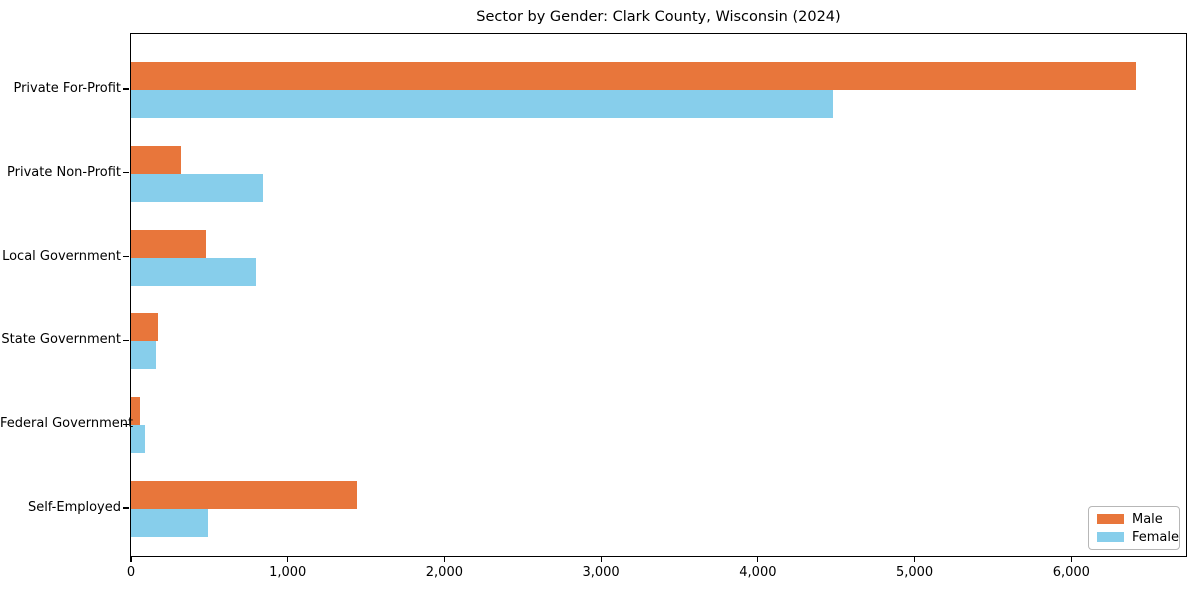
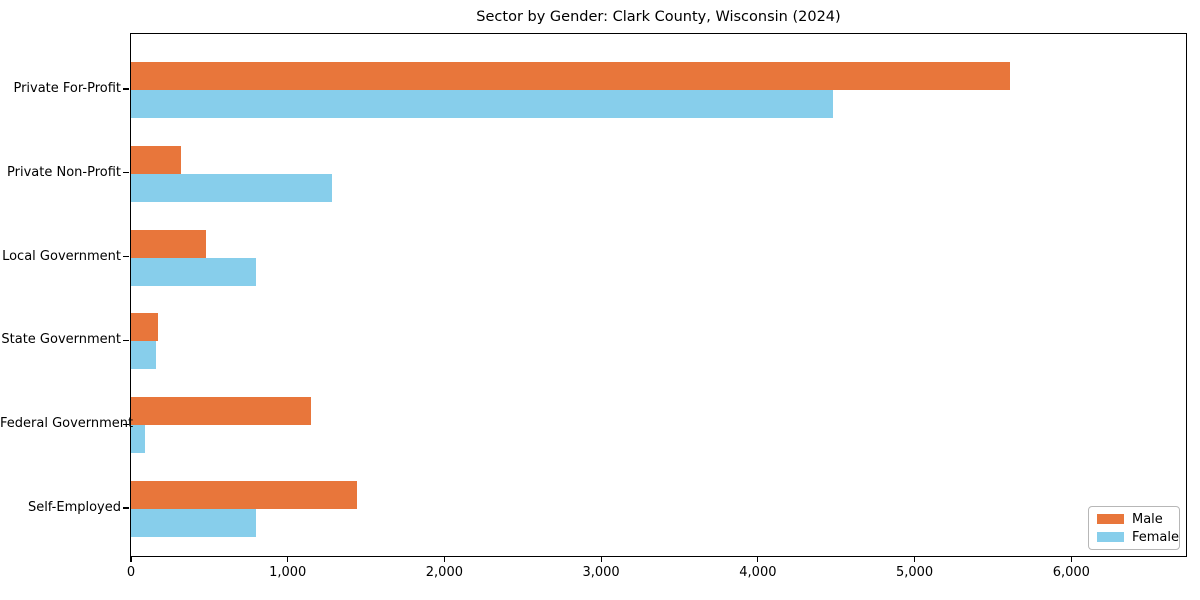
Male/Private For-Profit: 6410 -> 5610
Female/Private Non-Profit: 840 -> 1280
Male/Federal Government: 60 -> 1150
Female/Self-Employed: 490 -> 800
